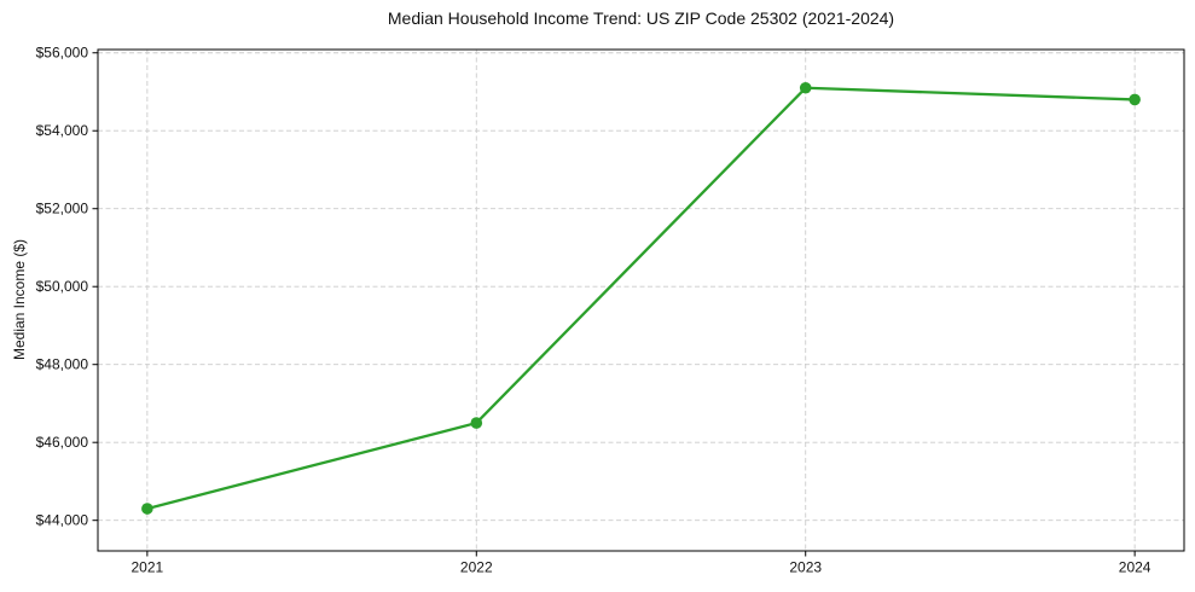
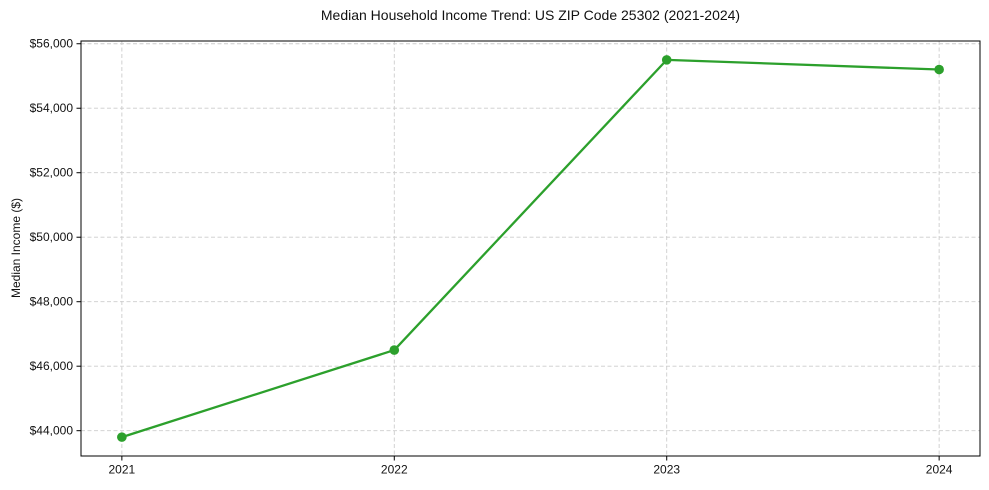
2021: $44300 -> $43800
2023: $55100 -> $55500
2024: $54800 -> $55200
